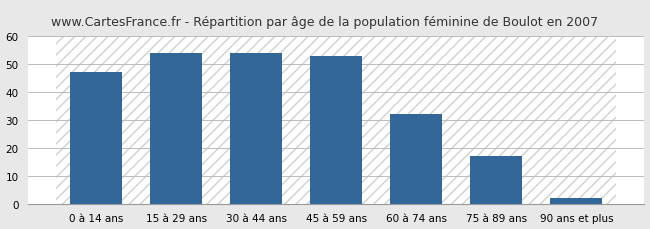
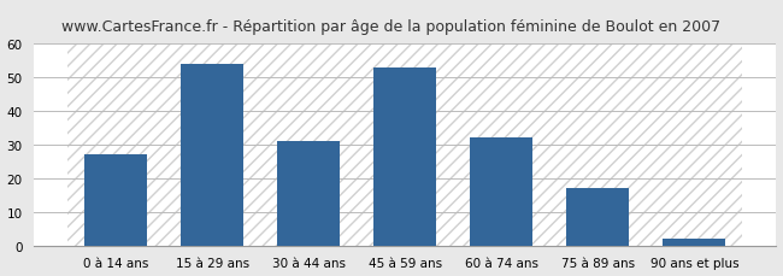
0 à 14 ans: 47 -> 27
30 à 44 ans: 54 -> 31
